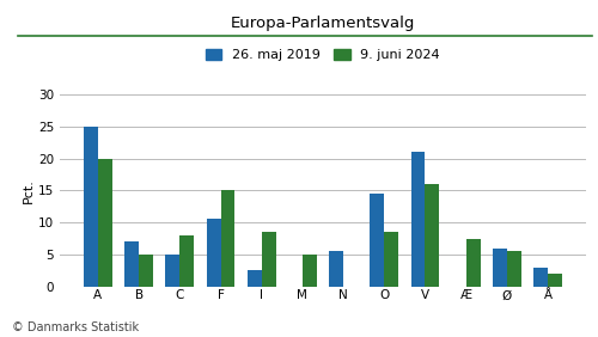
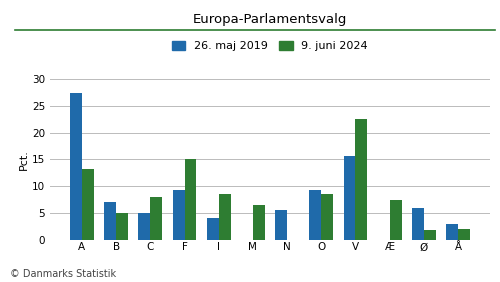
26. maj 2019/A: 25.0 -> 27.4
9. juni 2024/A: 20.0 -> 13.2
26. maj 2019/F: 10.5 -> 9.2
26. maj 2019/I: 2.5 -> 4.0
9. juni 2024/M: 5.0 -> 6.4
26. maj 2019/O: 14.5 -> 9.2
26. maj 2019/V: 21.0 -> 15.6
9. juni 2024/V: 16.0 -> 22.6
9. juni 2024/Ø: 5.5 -> 1.8
